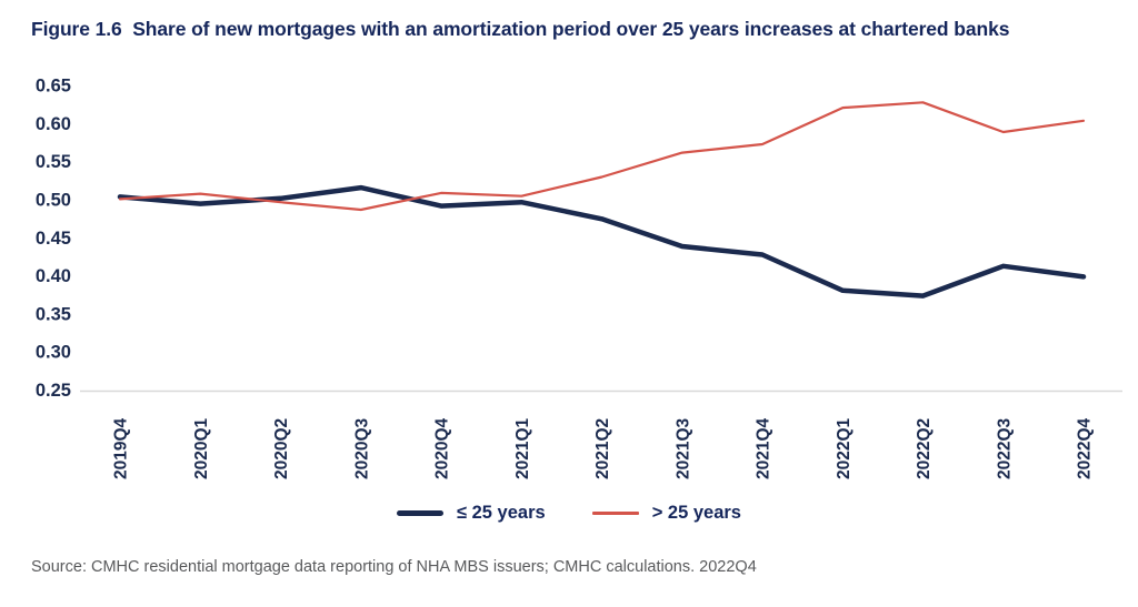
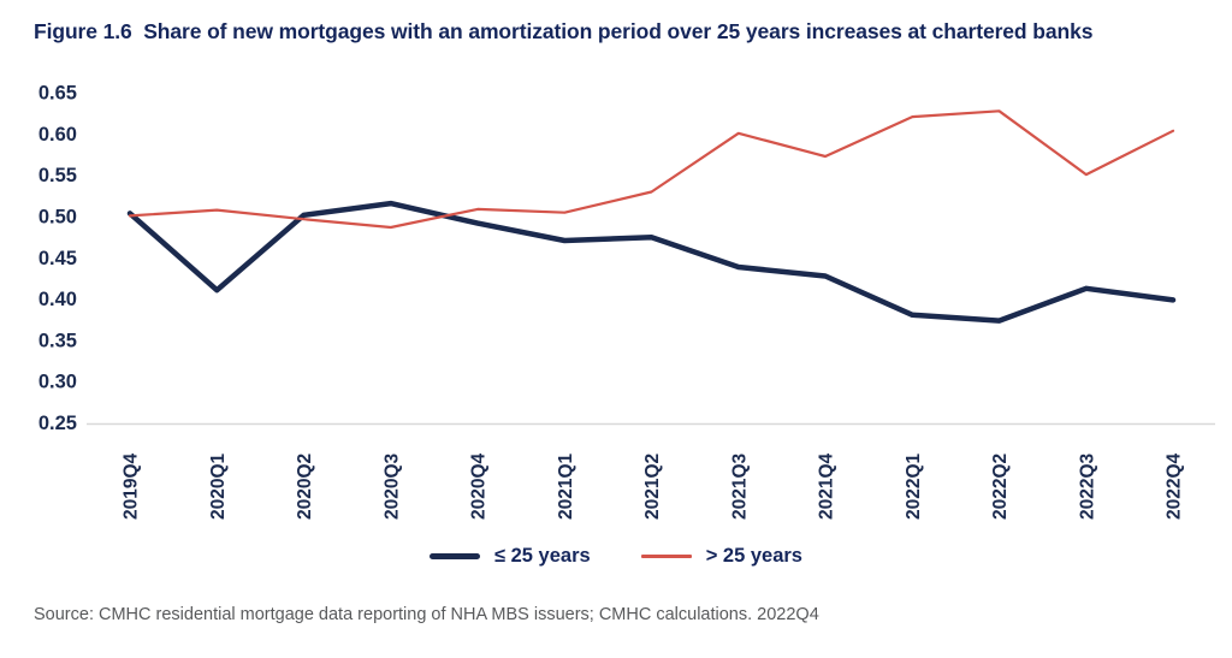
≤ 25 years/2020Q1: 0.49 -> 0.41
≤ 25 years/2021Q1: 0.50 -> 0.47
> 25 years/2021Q3: 0.56 -> 0.60
> 25 years/2022Q3: 0.59 -> 0.55
